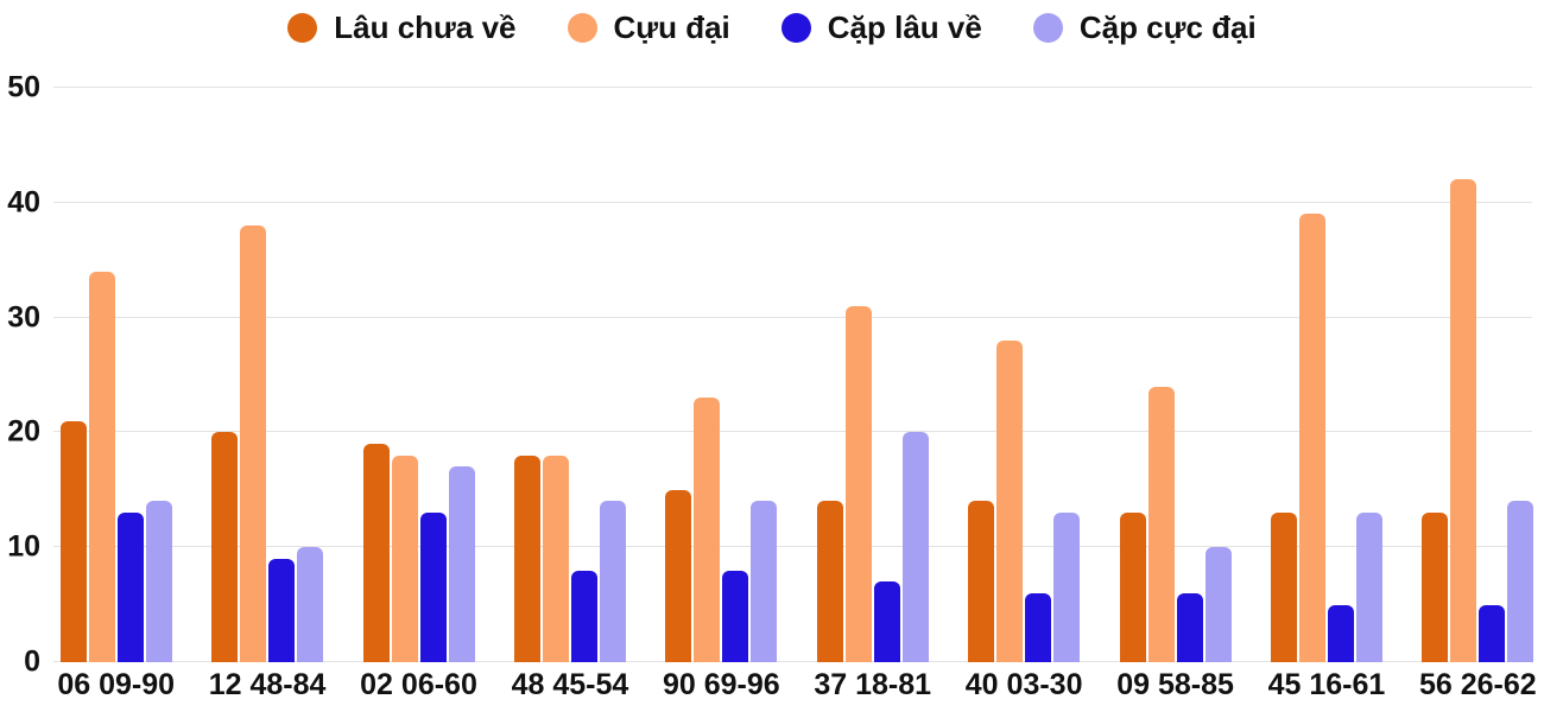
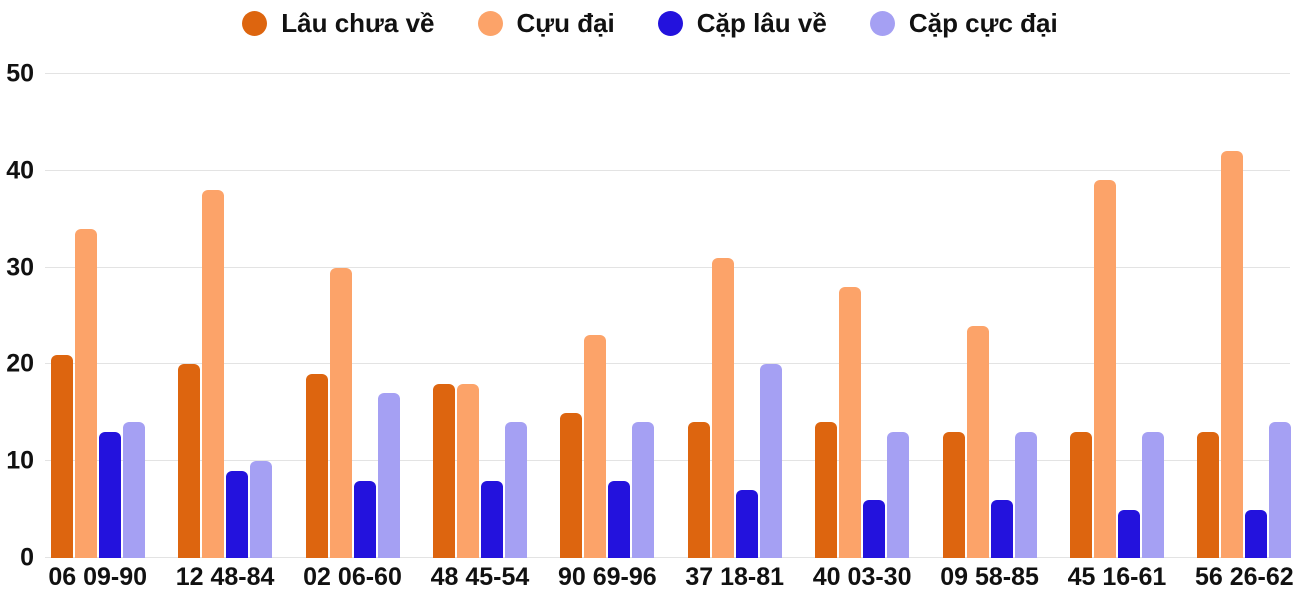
Cựu đại/02 06-60: 18 -> 30
Cặp lâu về/02 06-60: 13 -> 8
Cặp cực đại/09 58-85: 10 -> 13
